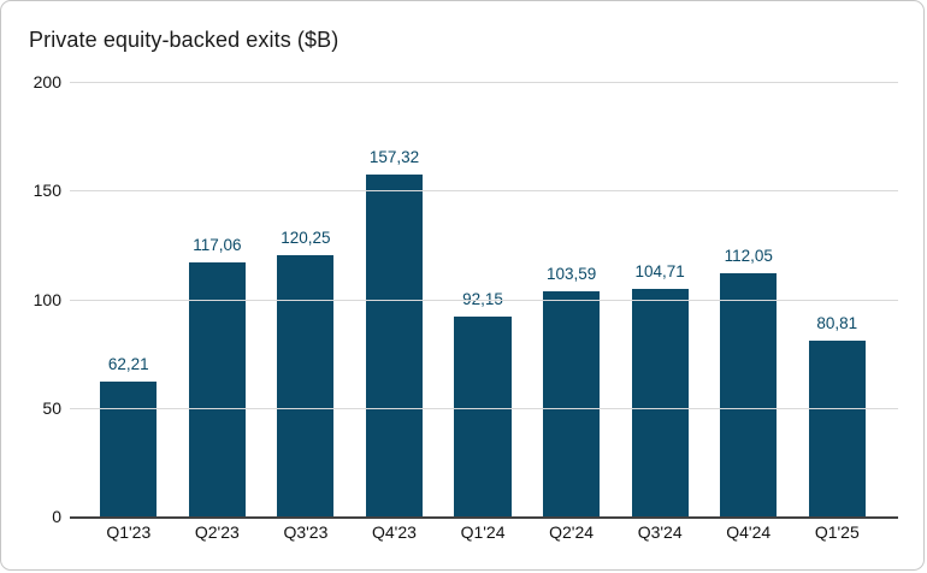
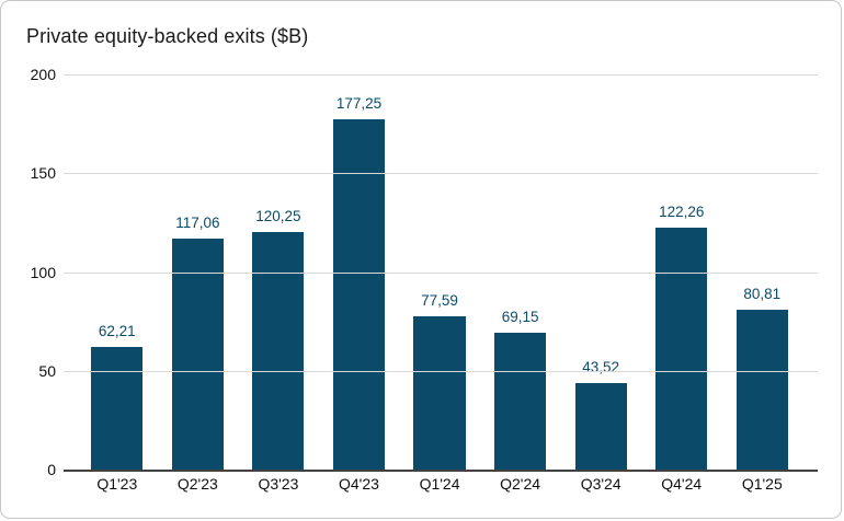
Q4'23: 157,32 -> 177,25
Q1'24: 92,15 -> 77,59
Q2'24: 103,59 -> 69,15
Q3'24: 104,71 -> 43,52
Q4'24: 112,05 -> 122,26
